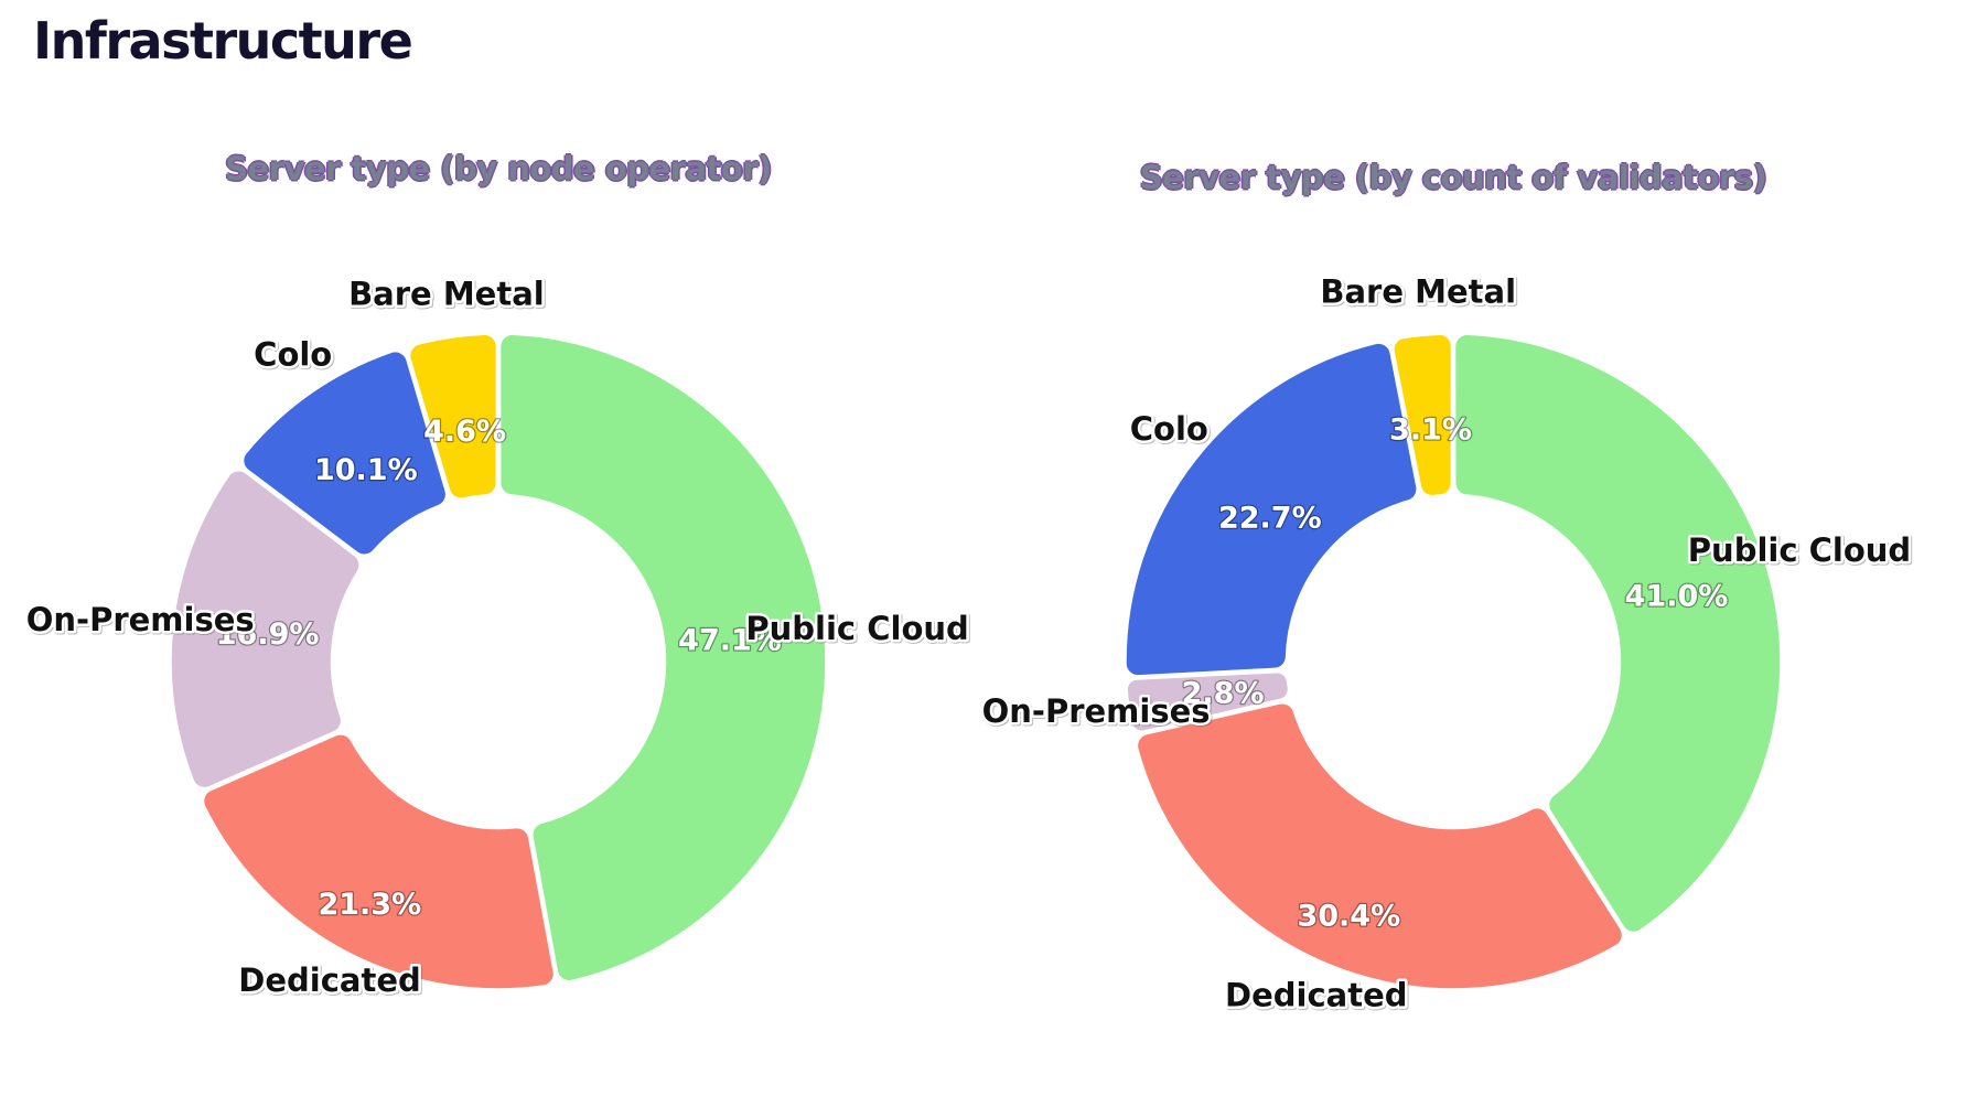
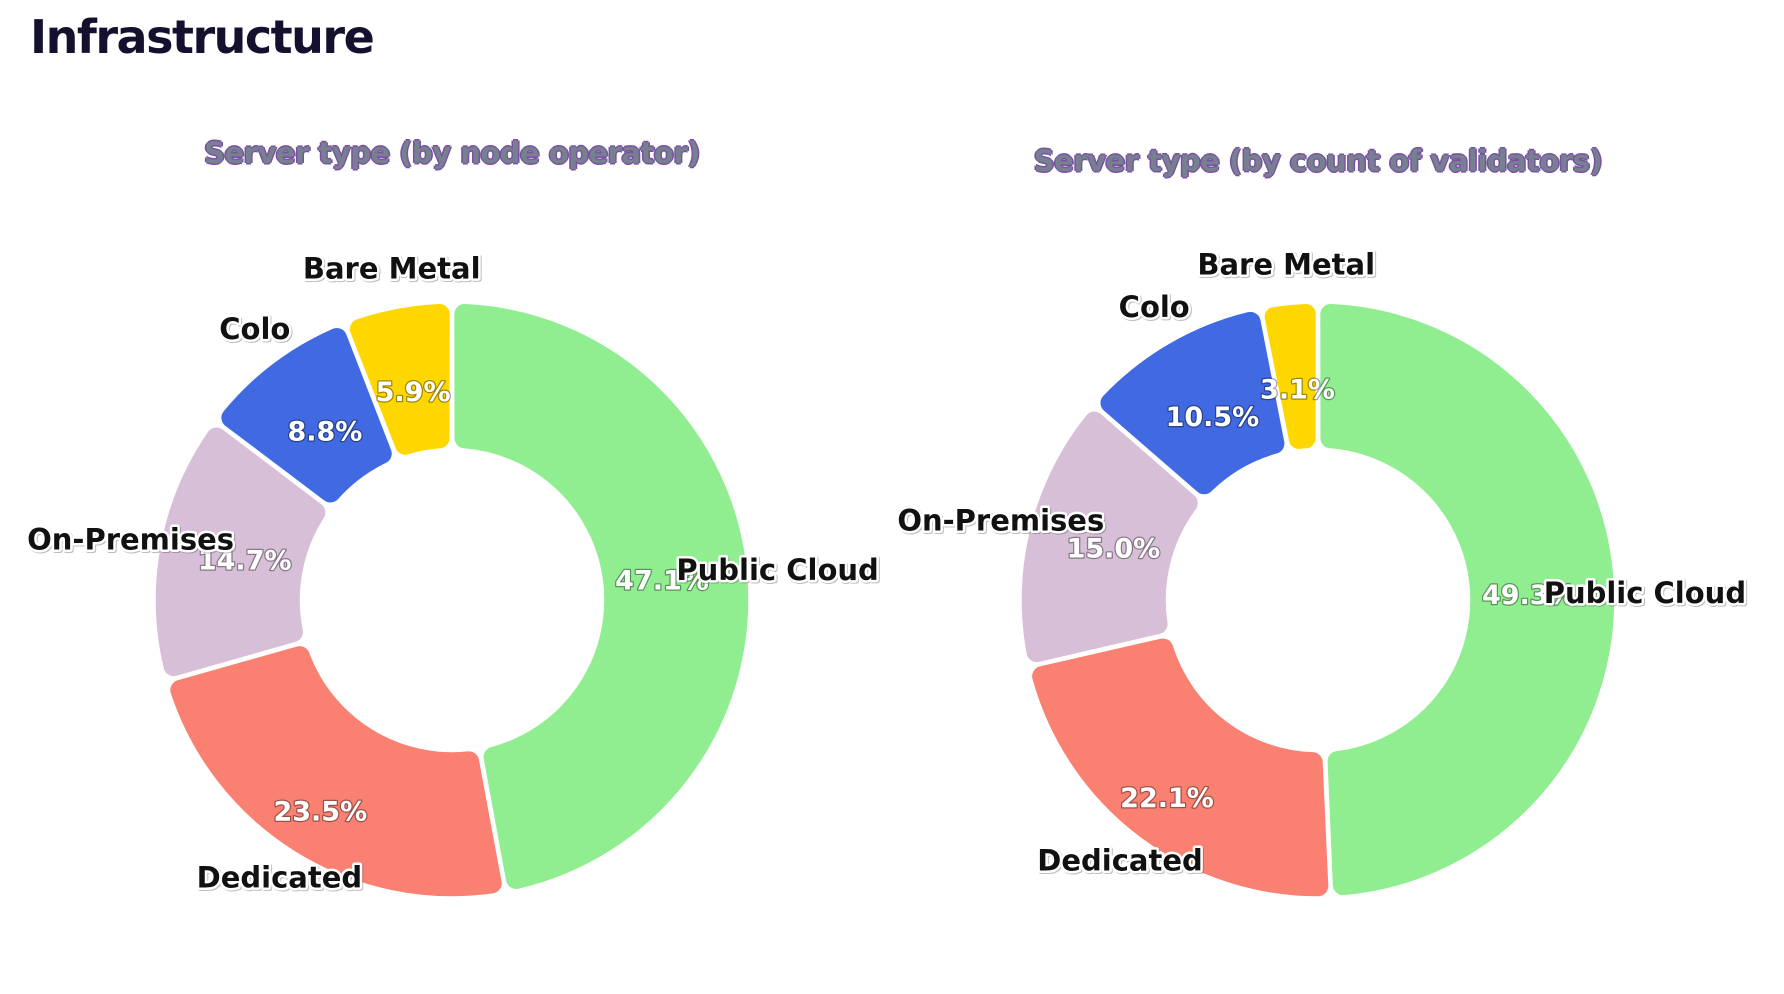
Server type (by node operator)/Dedicated: 21.3% -> 23.5%
Server type (by node operator)/On-Premises: 16.9% -> 14.7%
Server type (by node operator)/Colo: 10.1% -> 8.8%
Server type (by node operator)/Bare Metal: 4.6% -> 5.9%
Server type (by count of validators)/Public Cloud: 41.0% -> 49.3%
Server type (by count of validators)/Dedicated: 30.4% -> 22.1%
Server type (by count of validators)/On-Premises: 2.8% -> 15.0%
Server type (by count of validators)/Colo: 22.7% -> 10.5%
